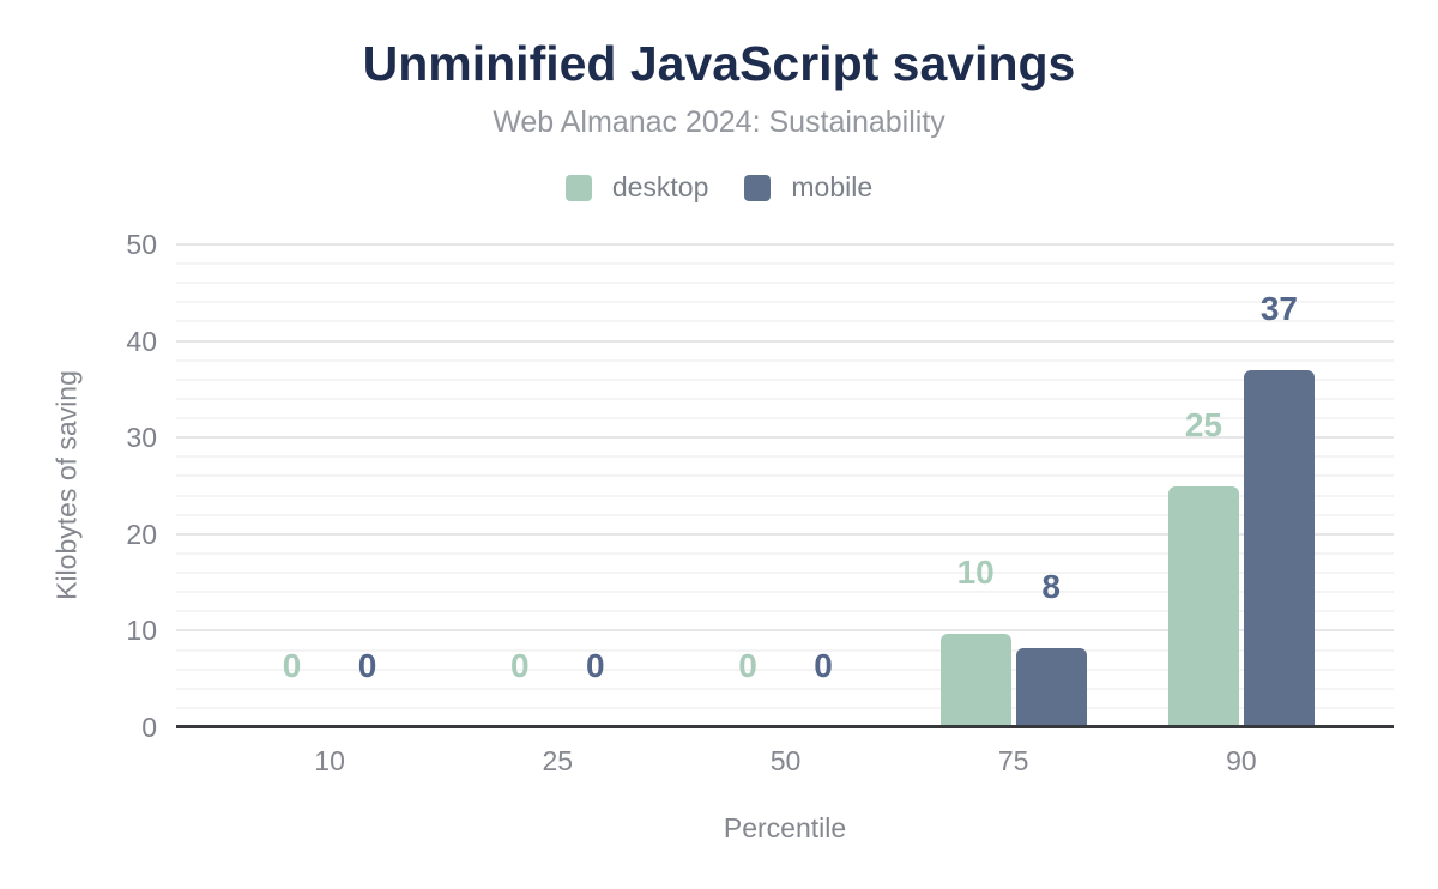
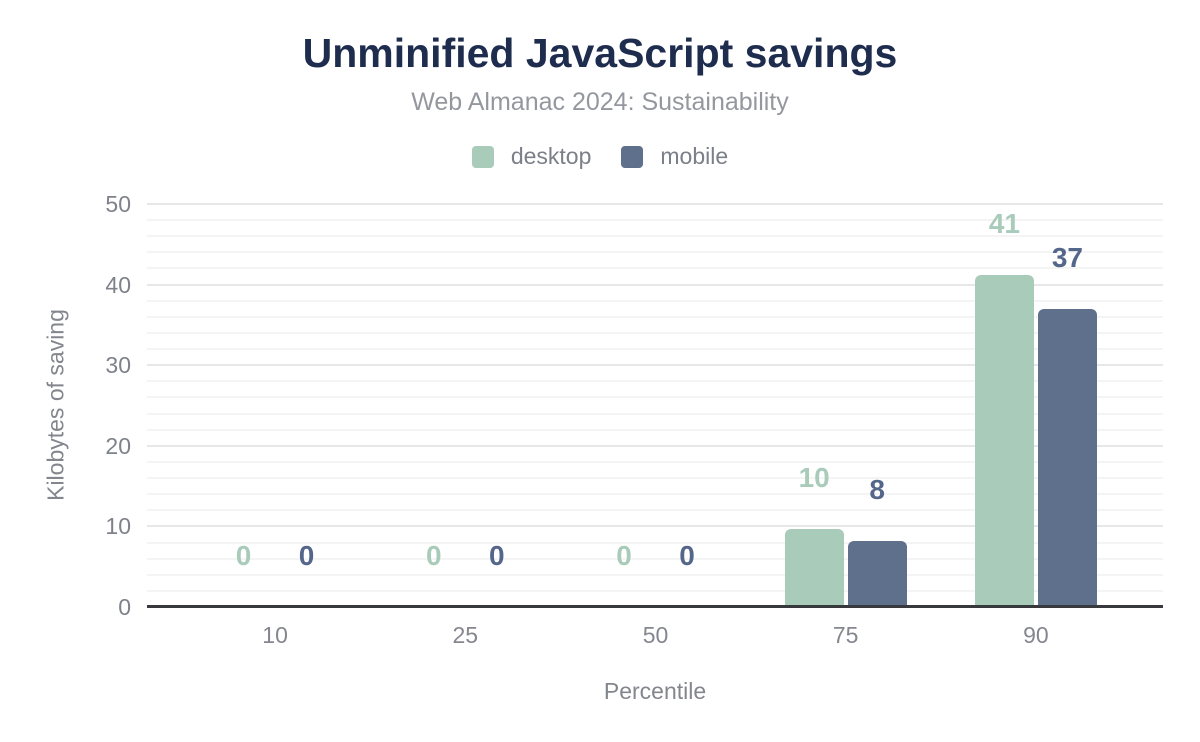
desktop/90: 25 -> 41
